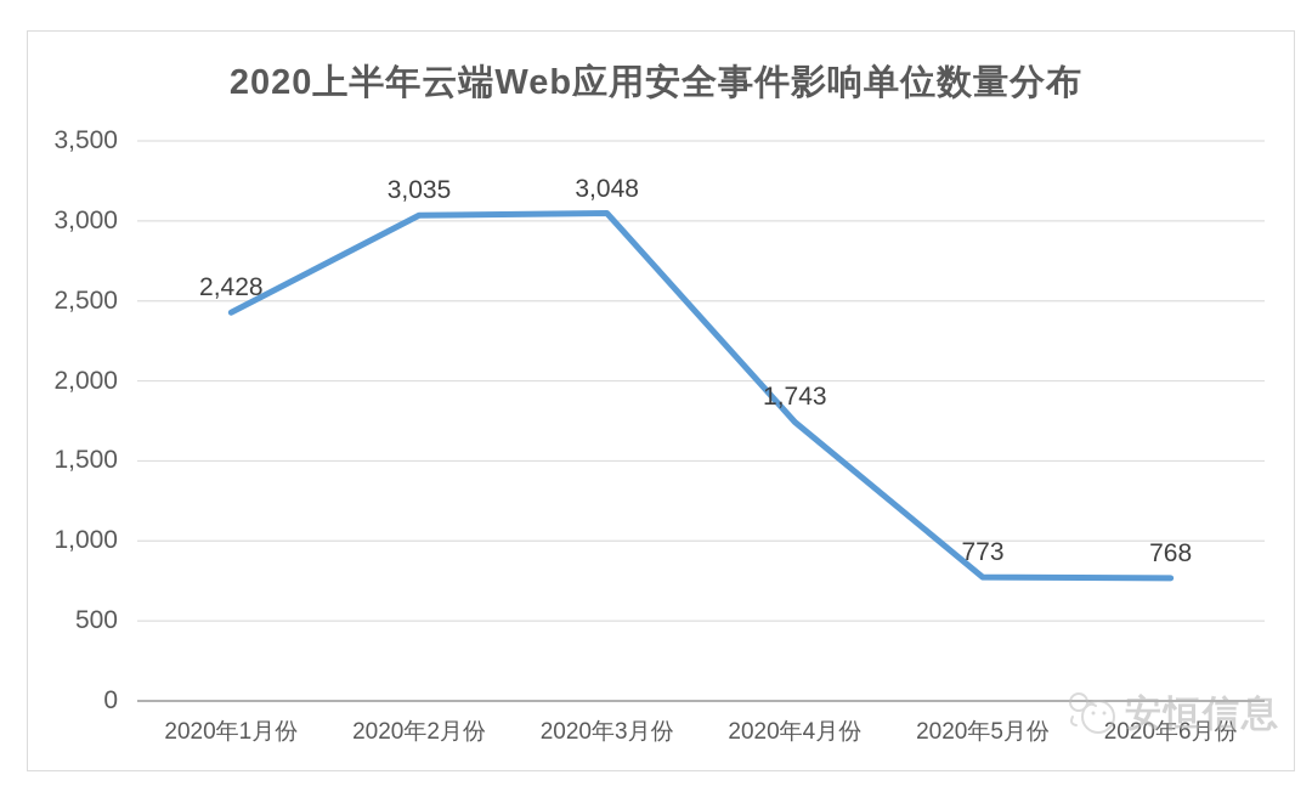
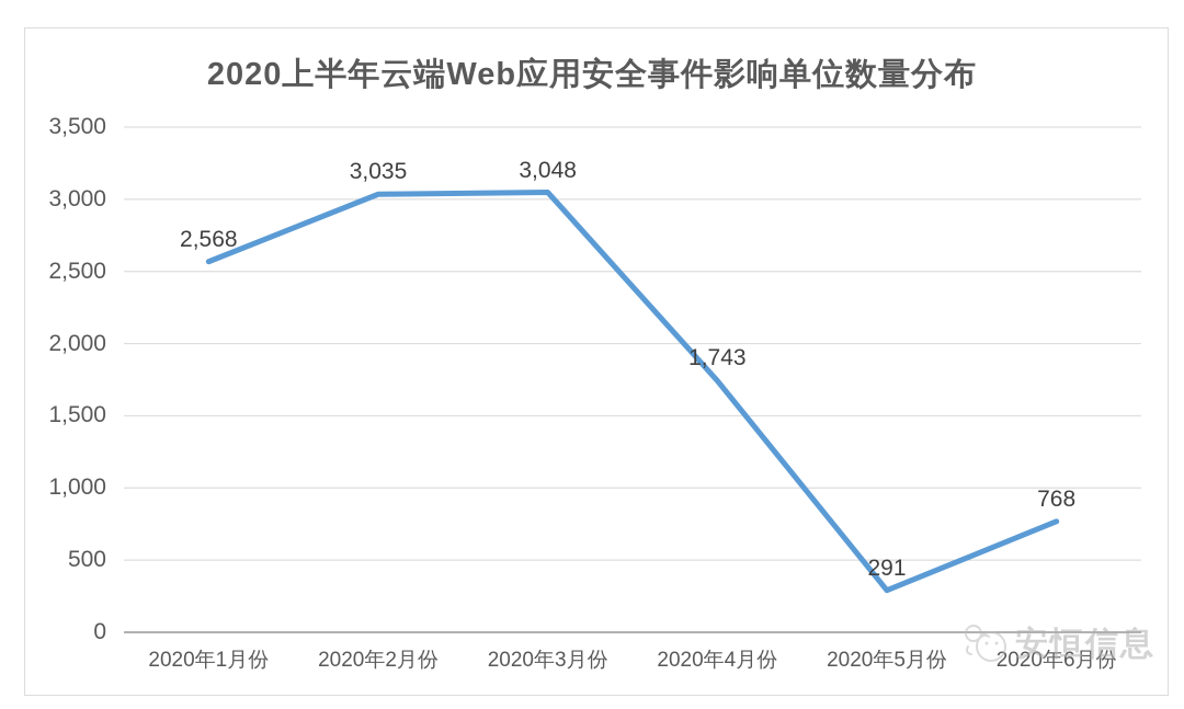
2020年1月份: 2,428 -> 2,568
2020年5月份: 773 -> 291
